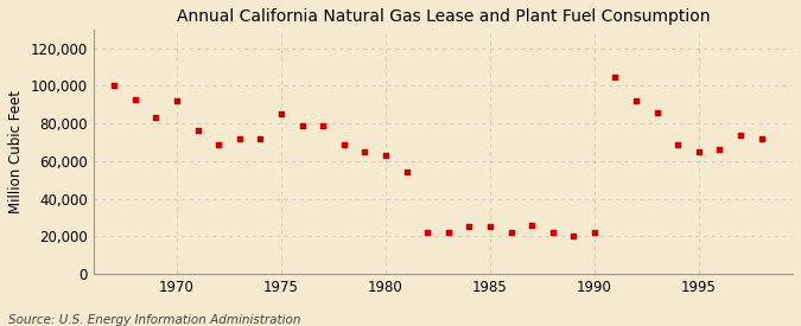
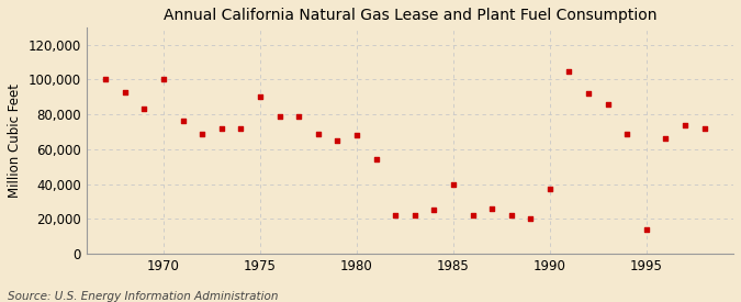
1970: 92,000 -> 100,000
1975: 85,000 -> 90,000
1980: 63,000 -> 68,000
1985: 25,000 -> 40,000
1990: 22,000 -> 37,000
1995: 65,000 -> 14,000
